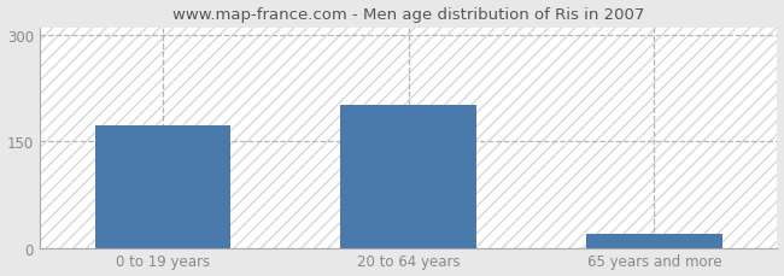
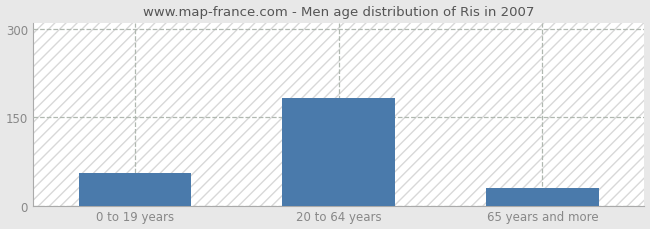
0 to 19 years: 172 -> 55
20 to 64 years: 202 -> 183
65 years and more: 20 -> 30
